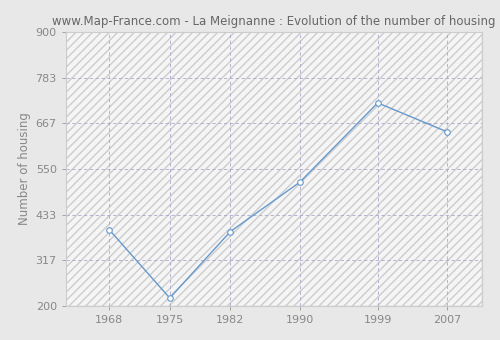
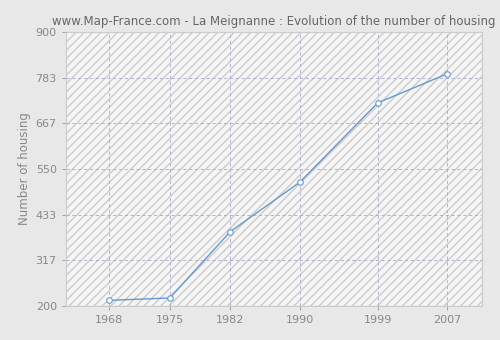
1968: 395 -> 214
2007: 645 -> 793
